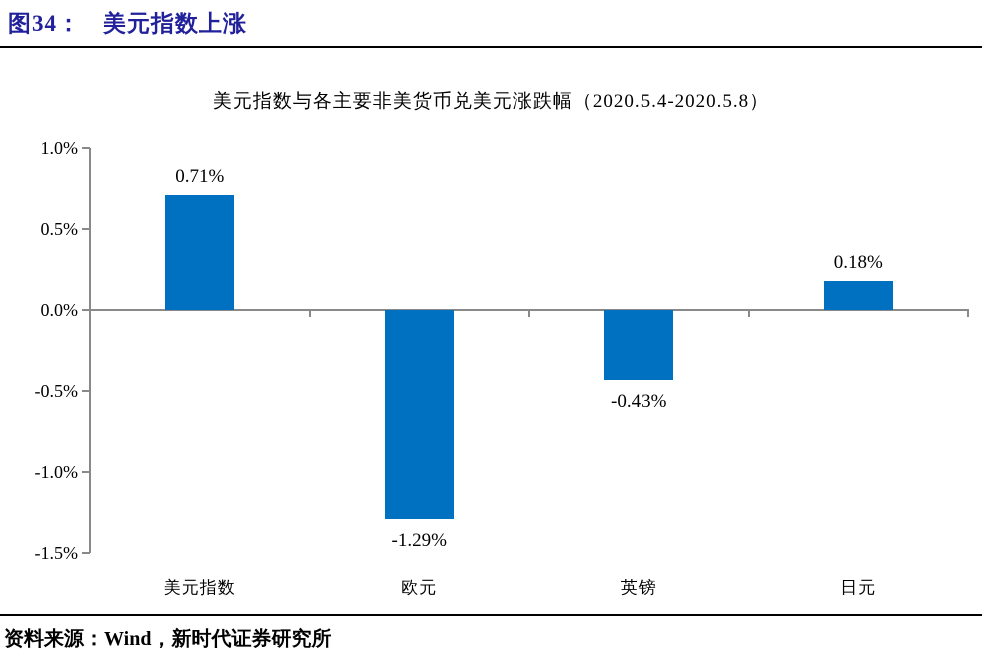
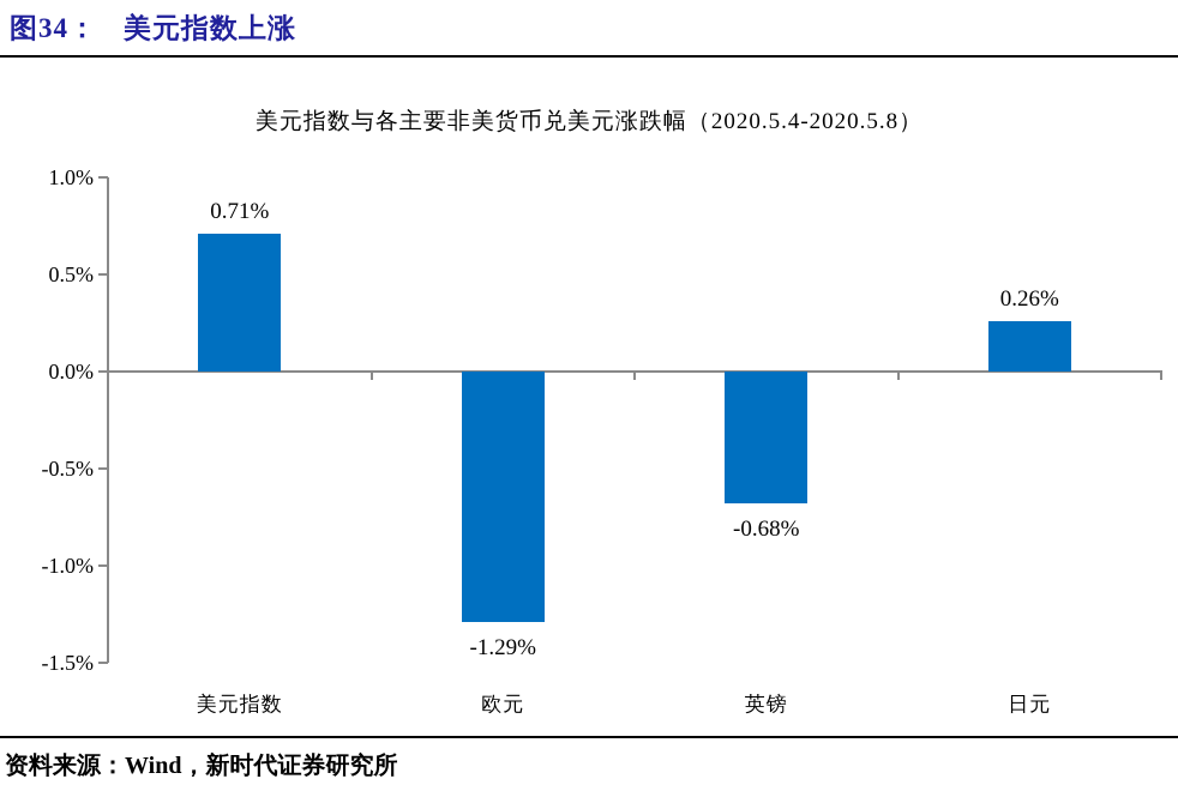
英镑: -0.43% -> -0.68%
日元: 0.18% -> 0.26%
